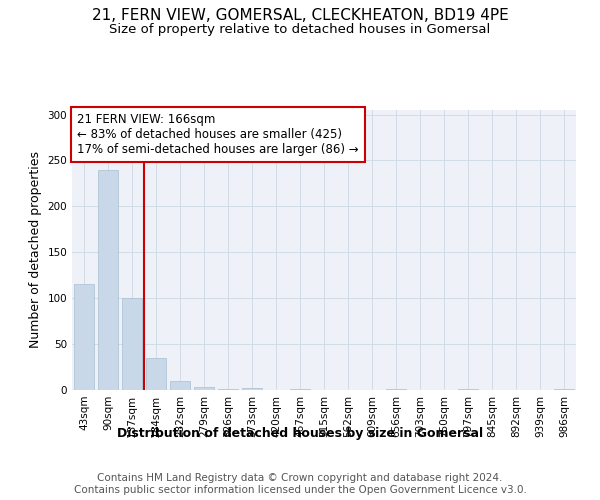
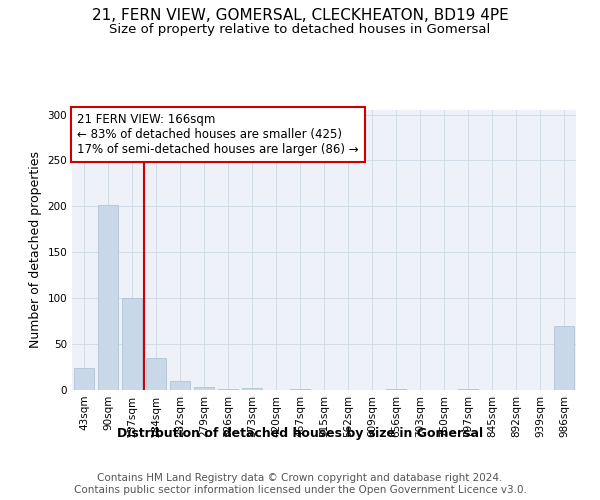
43sqm: 115 -> 24
90sqm: 240 -> 202
986sqm: 1 -> 70
